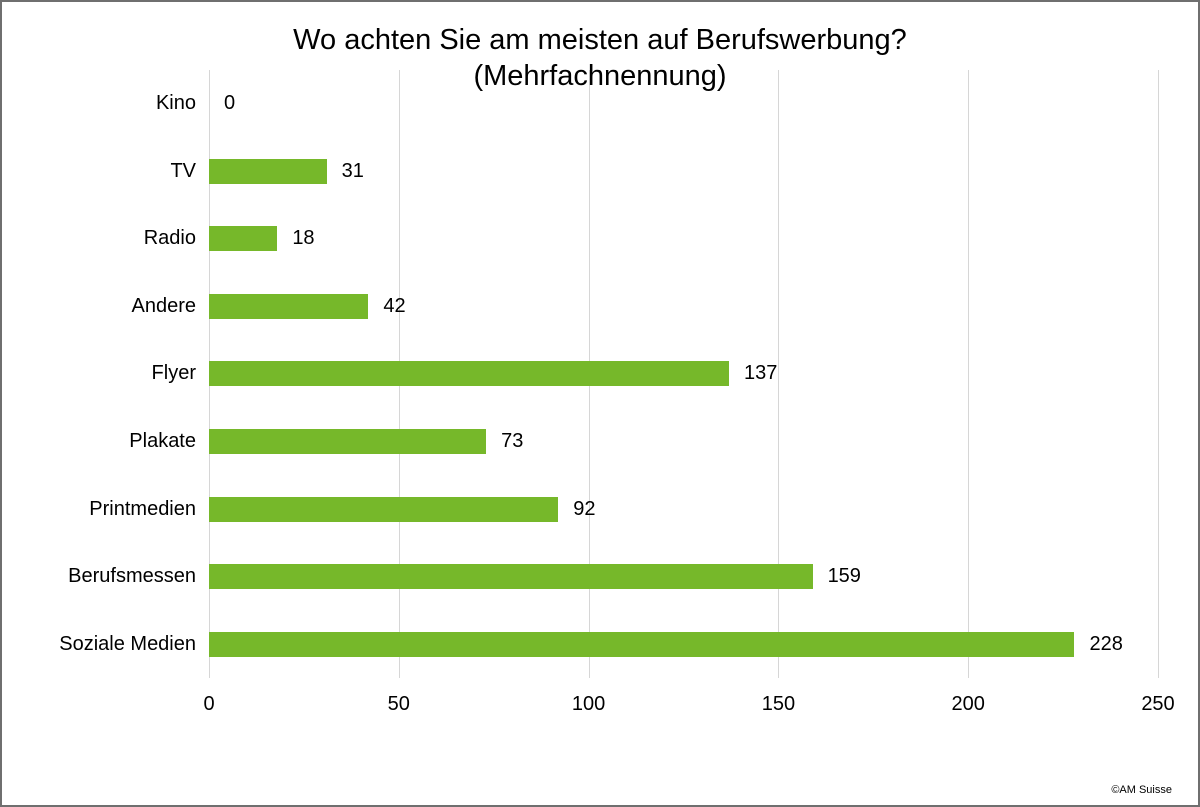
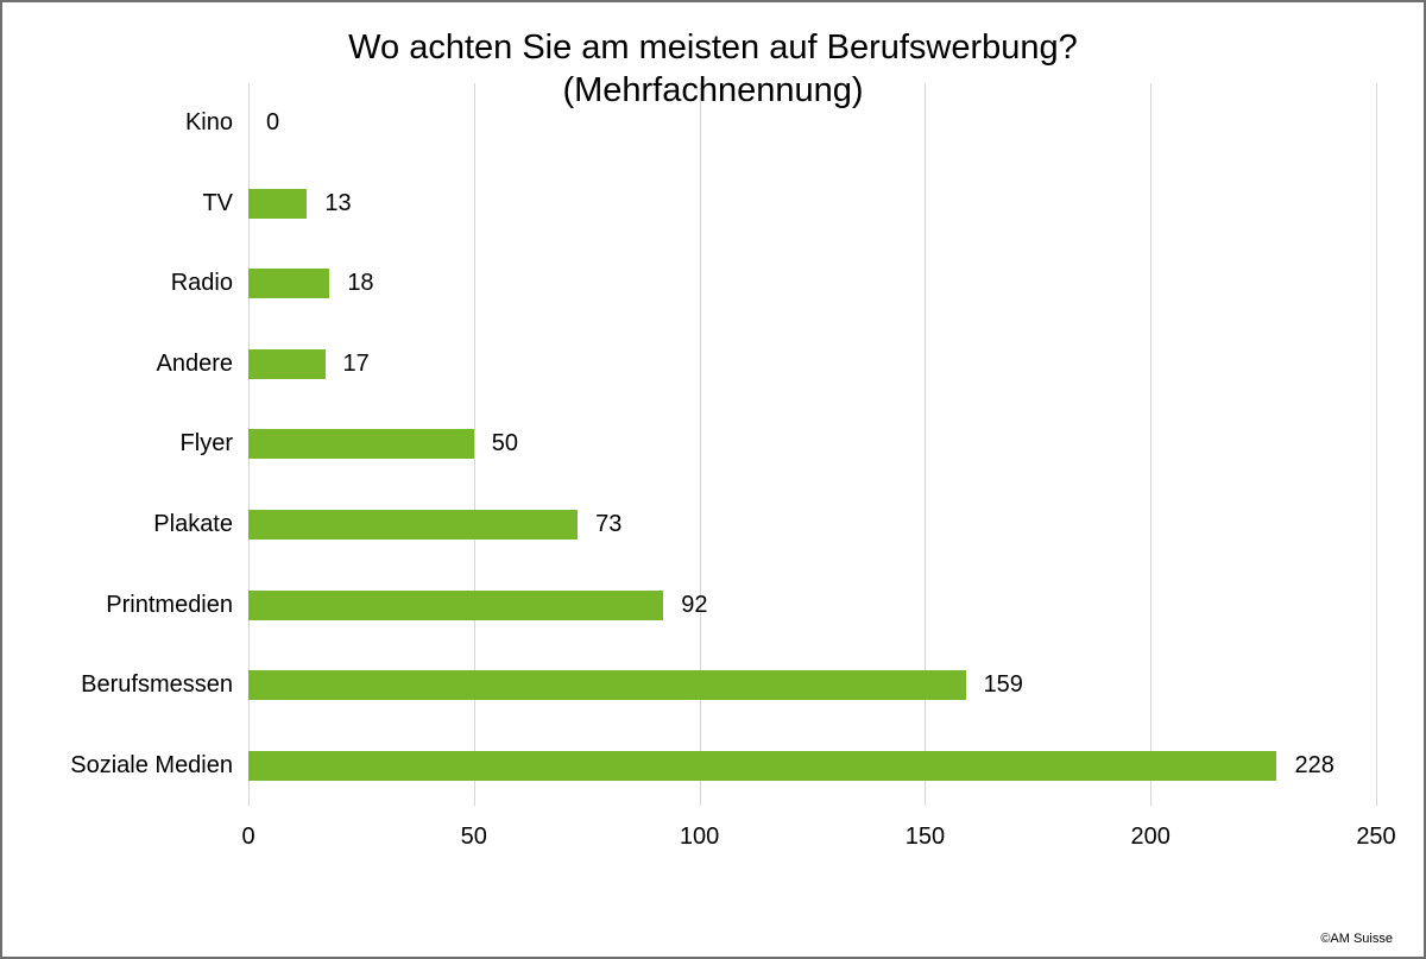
TV: 31 -> 13
Andere: 42 -> 17
Flyer: 137 -> 50
